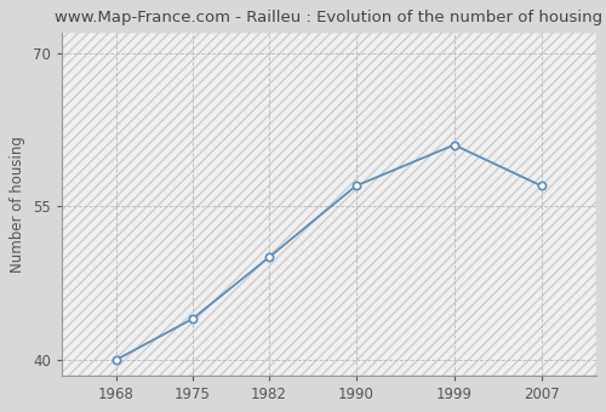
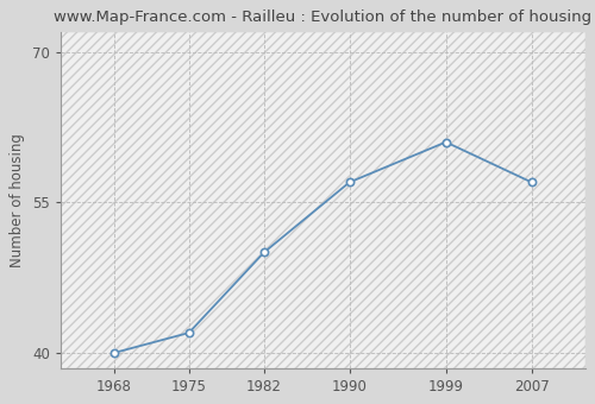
1975: 44 -> 42
